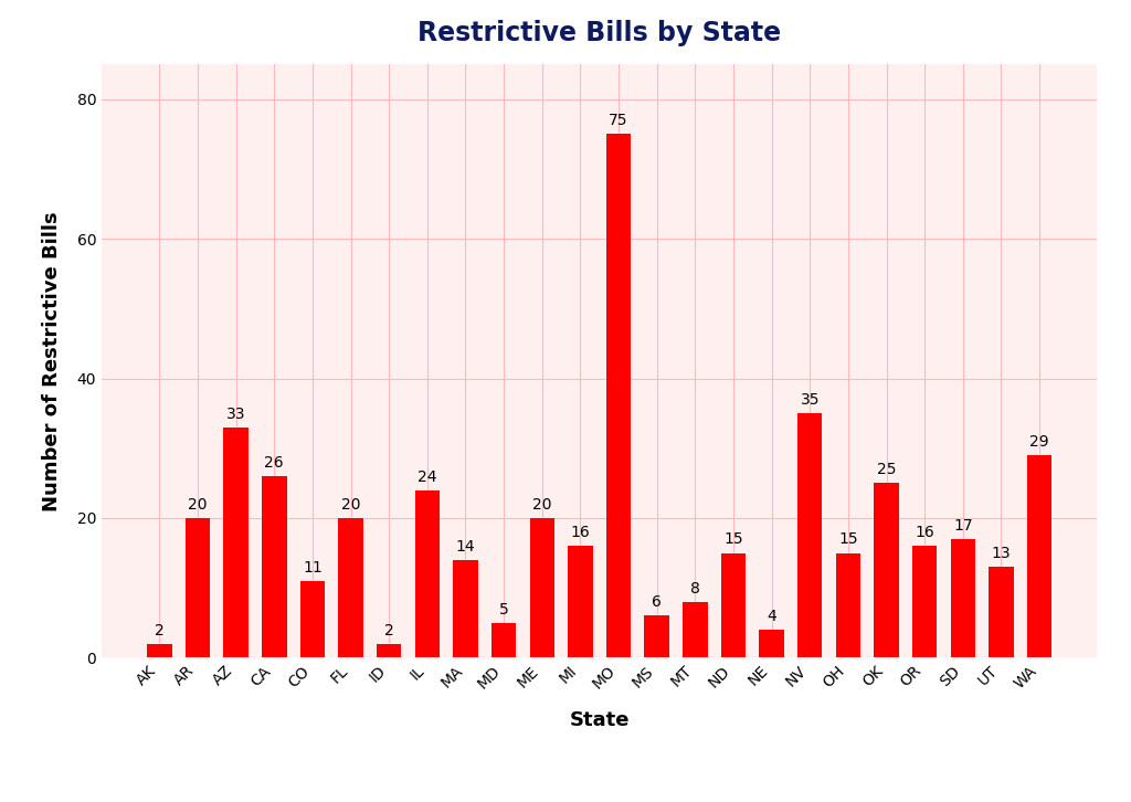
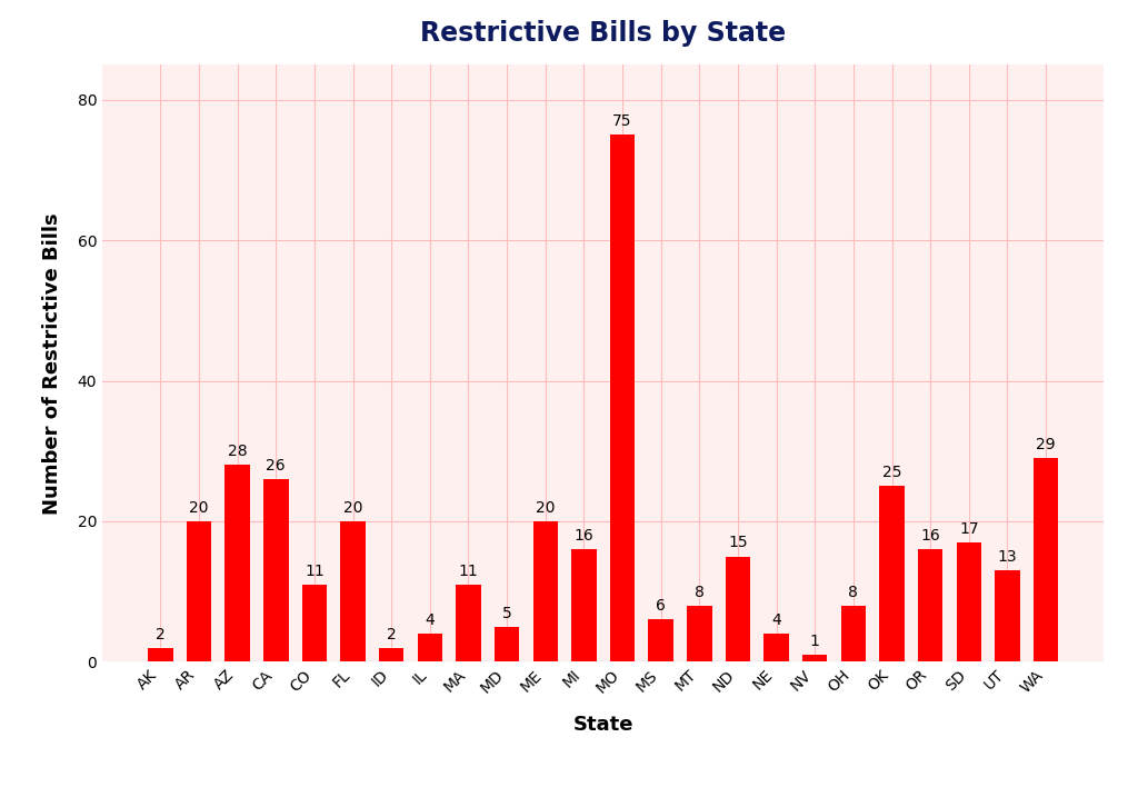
AZ: 33 -> 28
IL: 24 -> 4
MA: 14 -> 11
NV: 35 -> 1
OH: 15 -> 8
